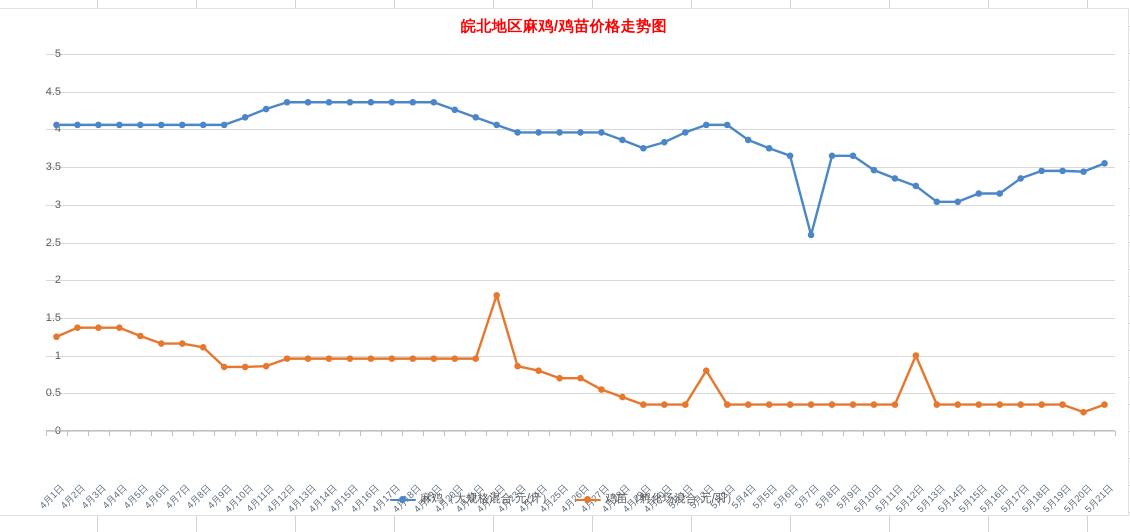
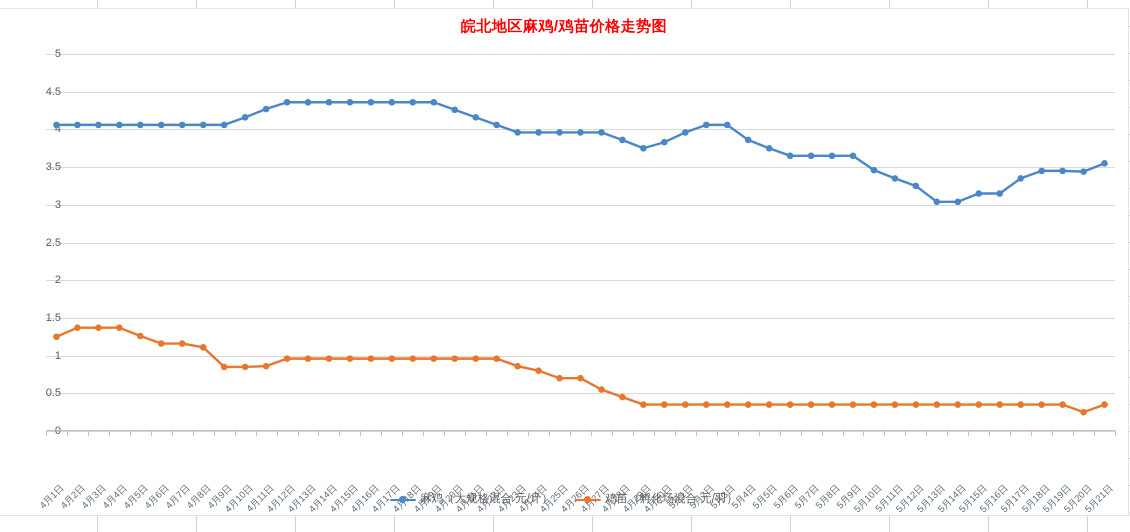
鸡苗（孵化场混合 元/羽）/4月22日: 1.8 -> 1.0
鸡苗（孵化场混合 元/羽）/5月2日: 0.8 -> 0.3
麻鸡（大规格混合 元/斤）/5月7日: 2.6 -> 3.6
鸡苗（孵化场混合 元/羽）/5月12日: 1.0 -> 0.3
